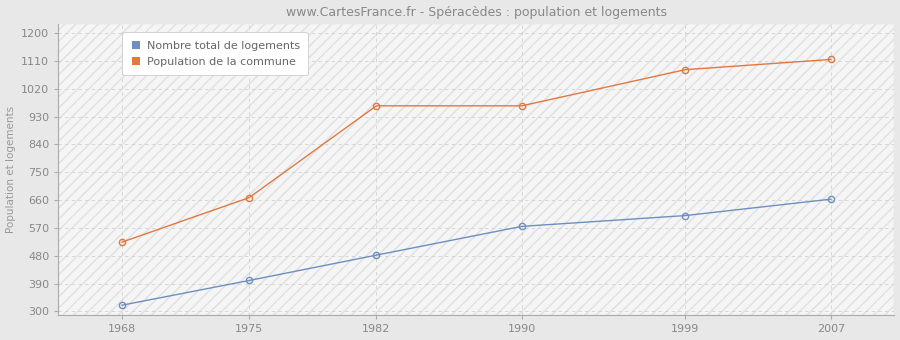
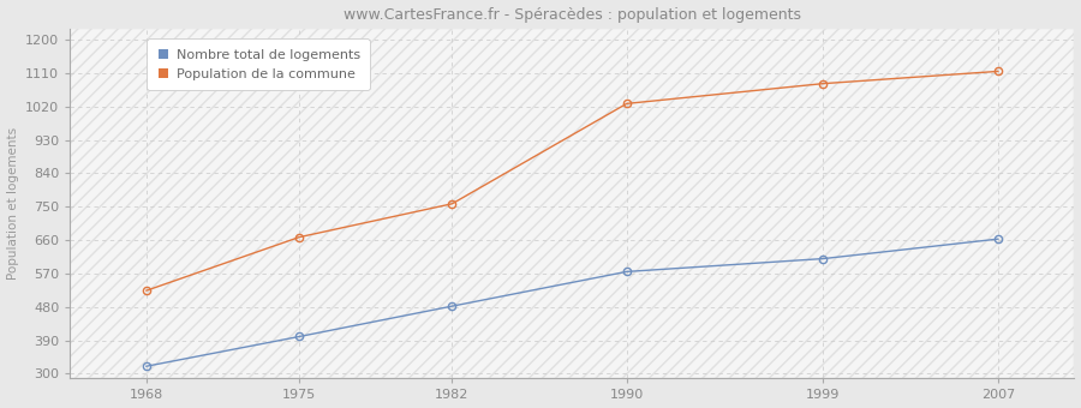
Population de la commune/1982: 965 -> 758
Population de la commune/1990: 965 -> 1028
